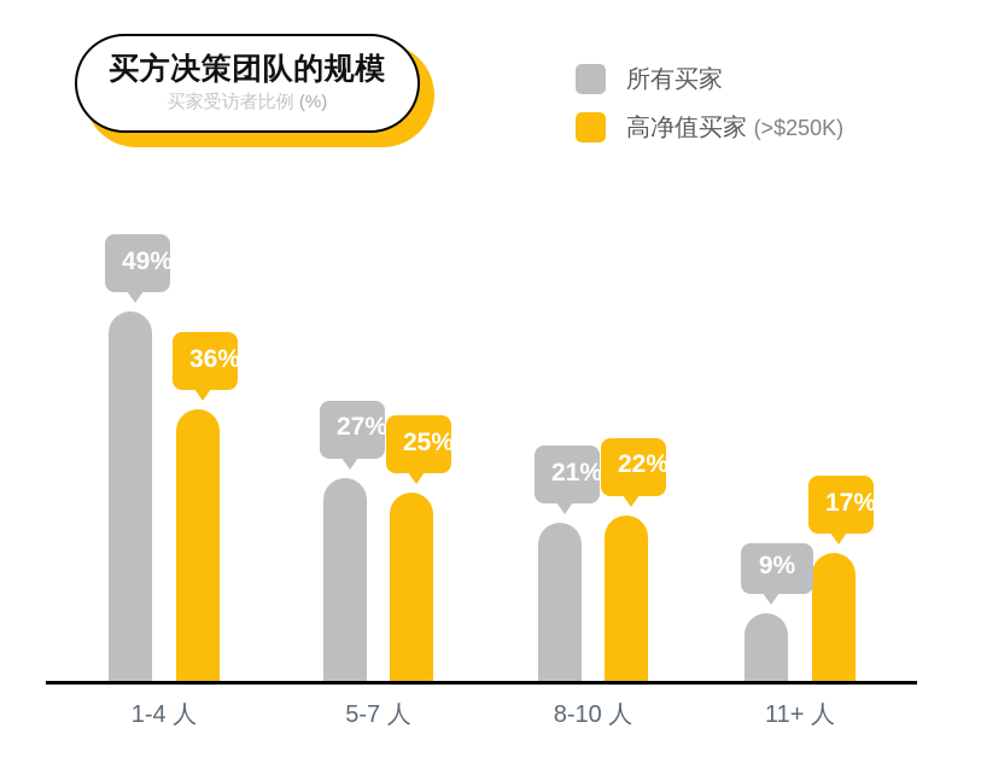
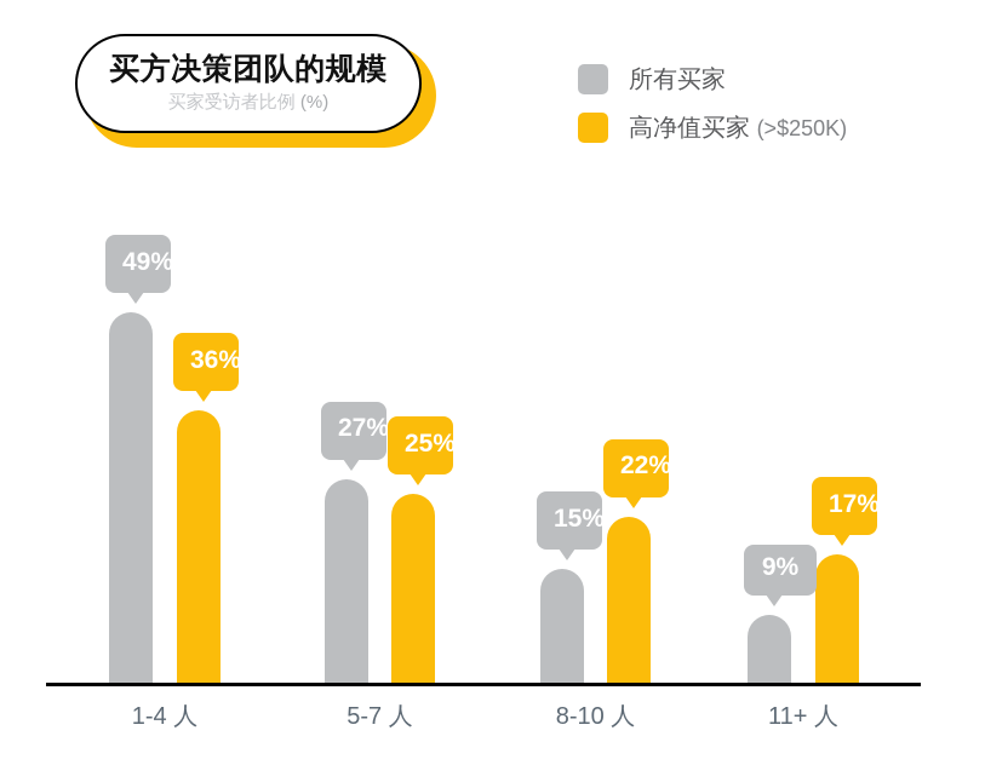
所有买家/8-10 人: 21% -> 15%
